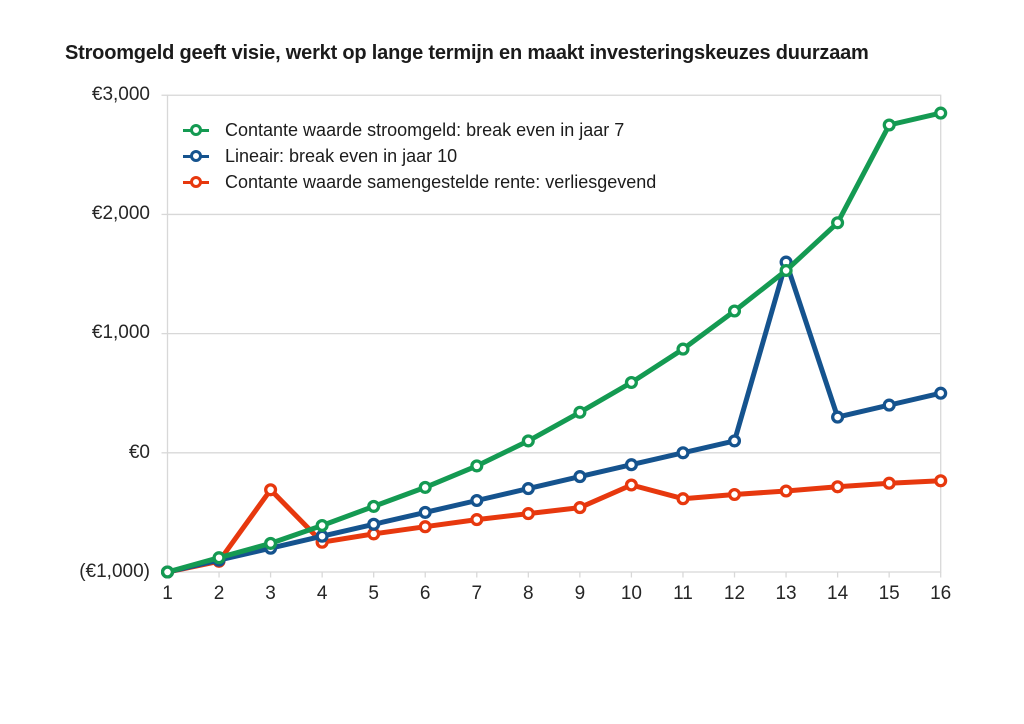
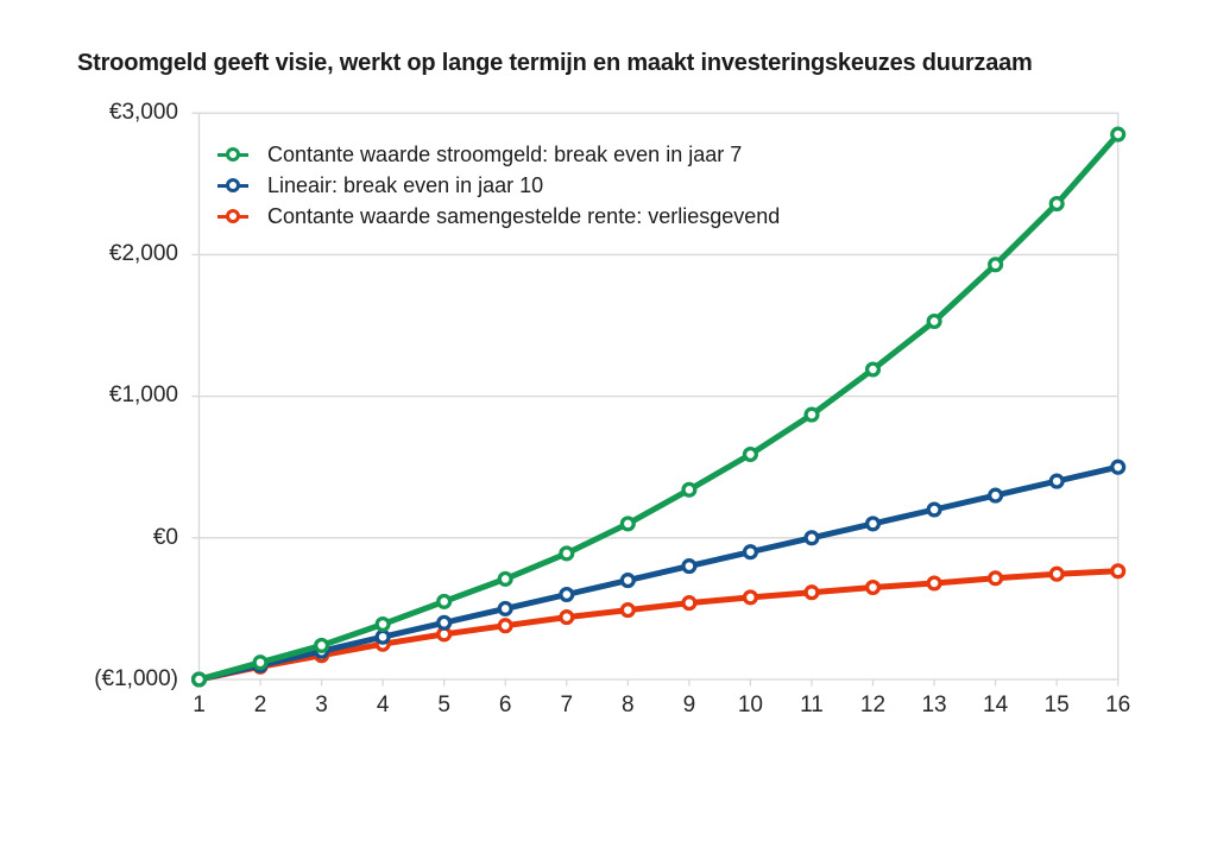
Contante waarde samengestelde rente: verliesgevend/3: -€310 -> -€830
Contante waarde samengestelde rente: verliesgevend/10: -€270 -> -€420
Lineair: break even in jaar 10/13: €1600 -> €200
Contante waarde stroomgeld: break even in jaar 7/15: €2750 -> €2360
